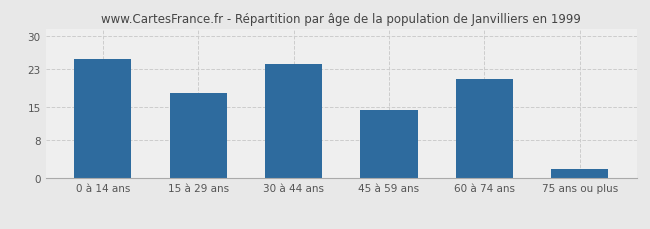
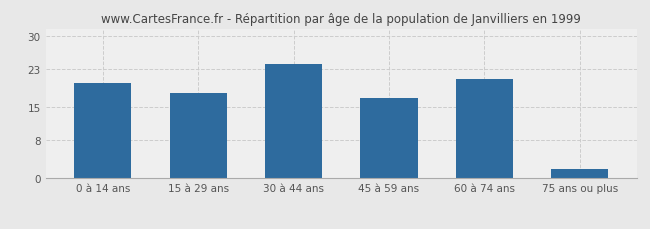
0 à 14 ans: 25.2 -> 20.0
45 à 59 ans: 14.5 -> 17.0
